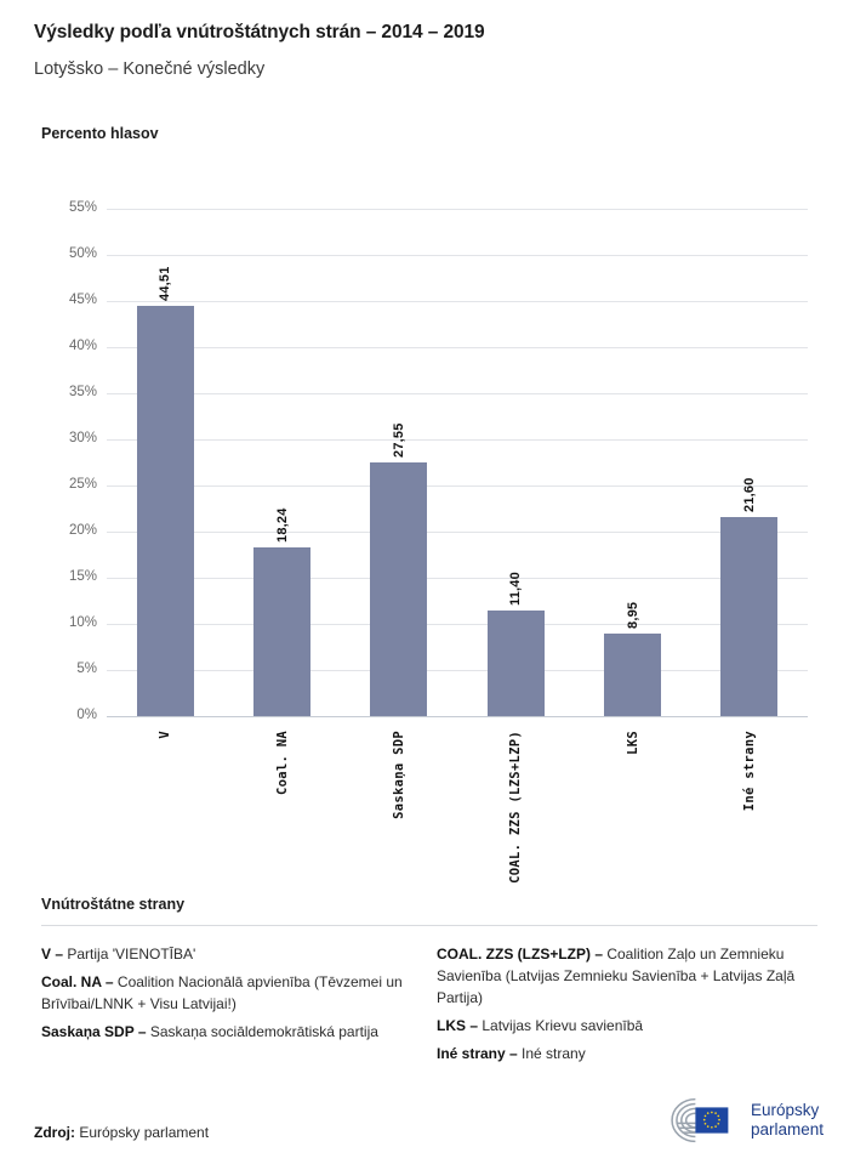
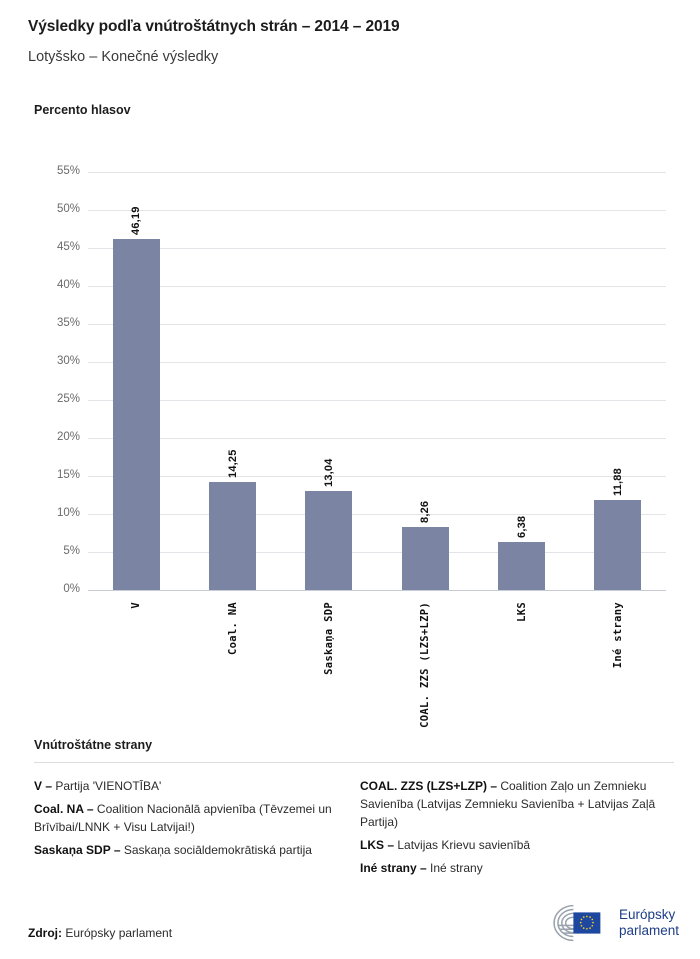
V: 44,51 -> 46,19
Coal. NA: 18,24 -> 14,25
Saskaņa SDP: 27,55 -> 13,04
COAL. ZZS (LZS+LZP): 11,40 -> 8,26
LKS: 8,95 -> 6,38
Iné strany: 21,60 -> 11,88
